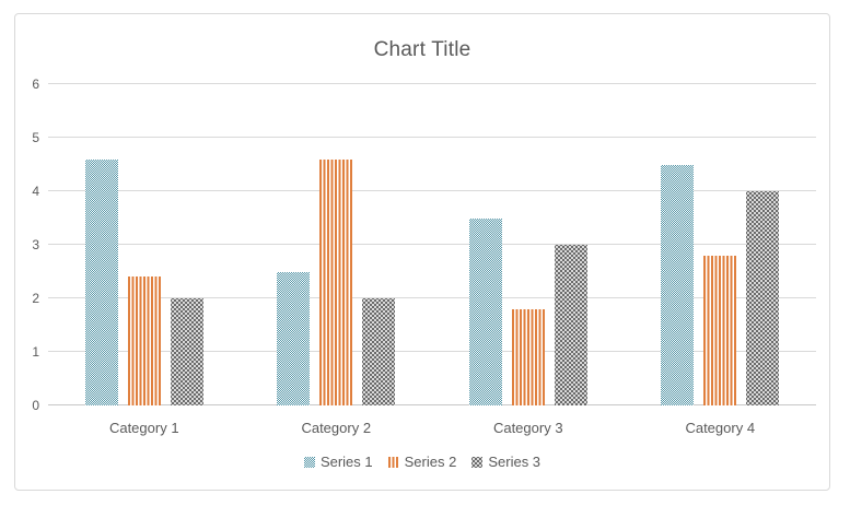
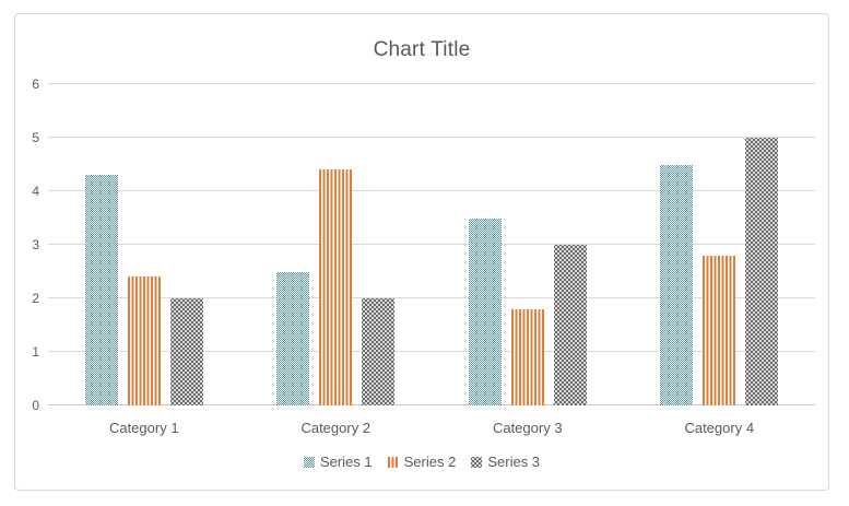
Series 1/Category 1: 4.6 -> 4.3
Series 2/Category 2: 4.6 -> 4.4
Series 3/Category 4: 4 -> 5
